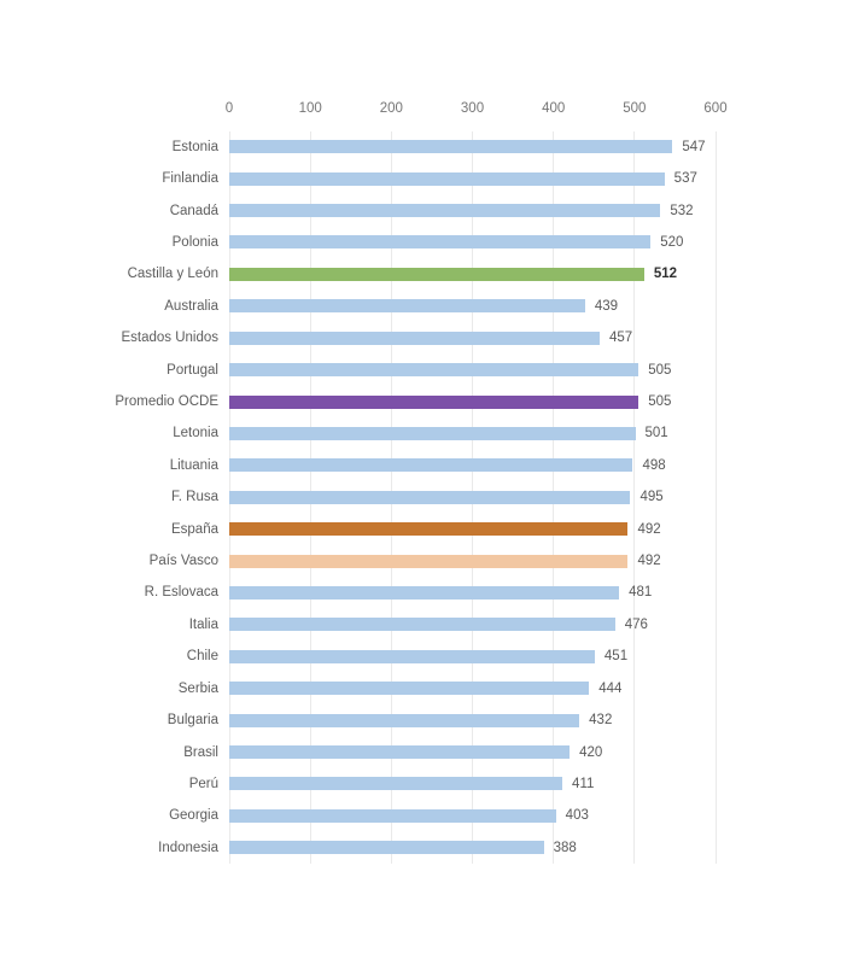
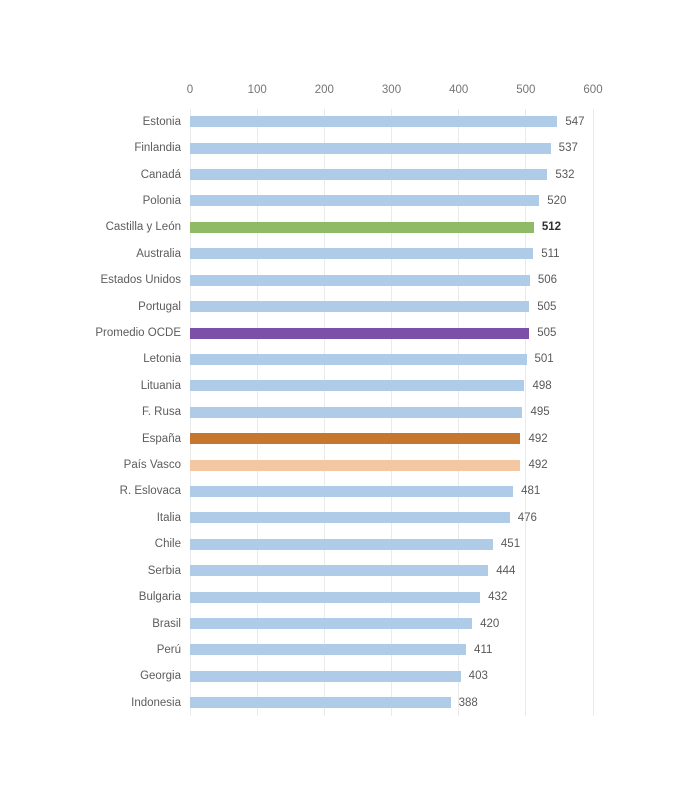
Australia: 439 -> 511
Estados Unidos: 457 -> 506
